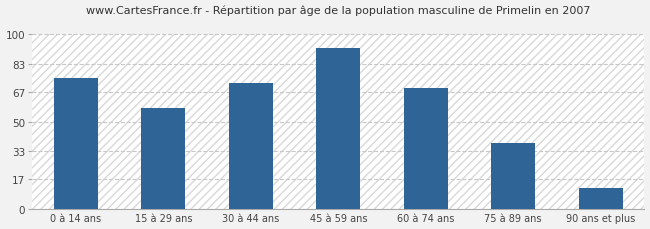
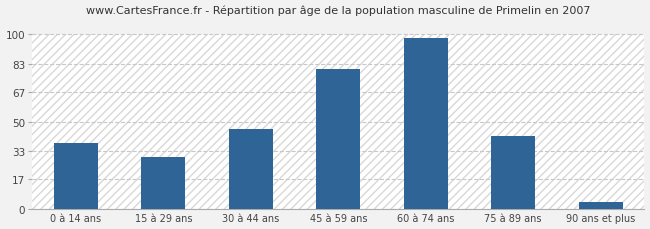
0 à 14 ans: 75 -> 38
15 à 29 ans: 58 -> 30
30 à 44 ans: 72 -> 46
45 à 59 ans: 92 -> 80
60 à 74 ans: 69 -> 98
75 à 89 ans: 38 -> 42
90 ans et plus: 12 -> 4
